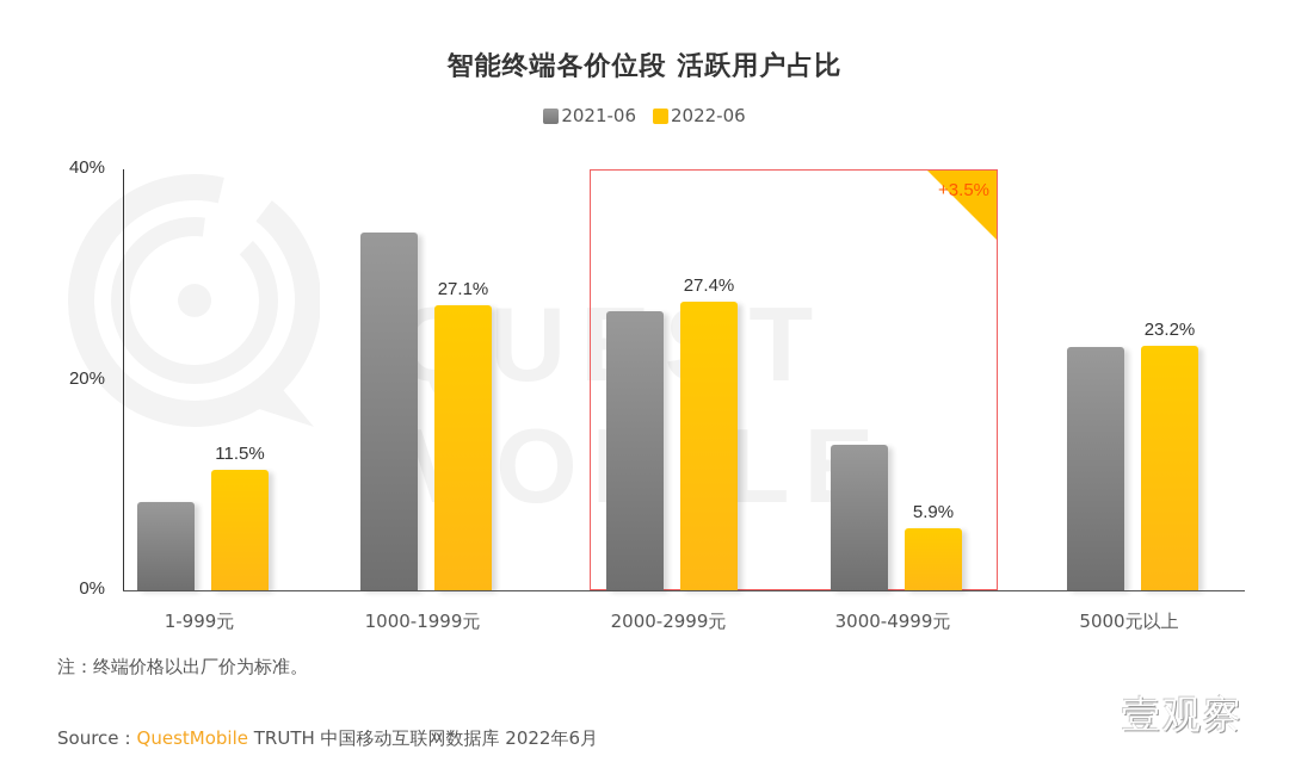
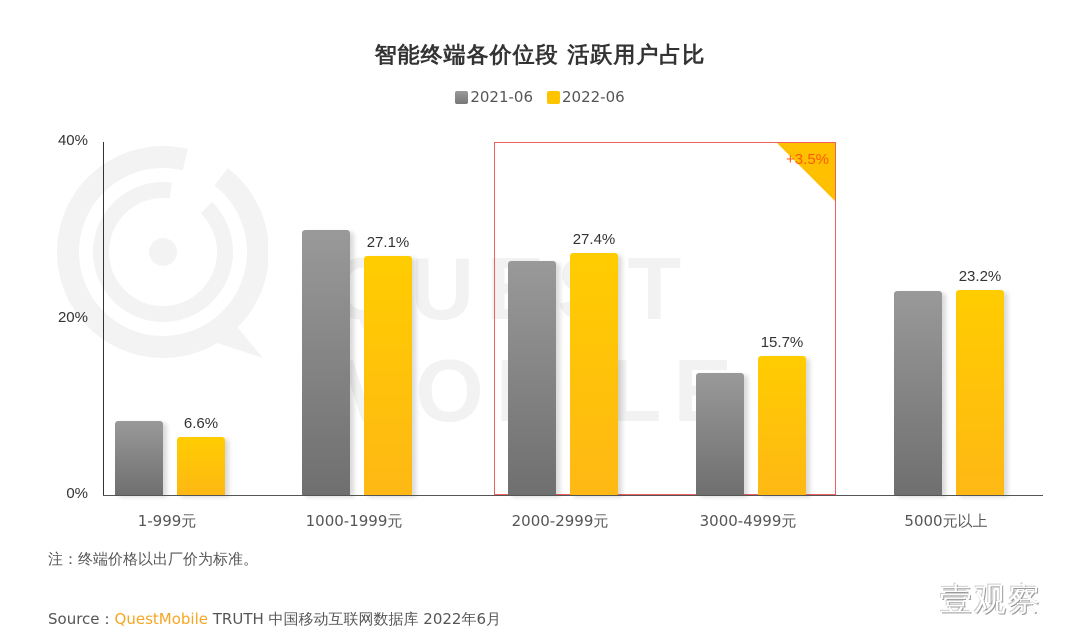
2022-06/1-999元: 11.5% -> 6.6%
2021-06/1000-1999元: 34% -> 30%
2022-06/3000-4999元: 5.9% -> 15.7%
